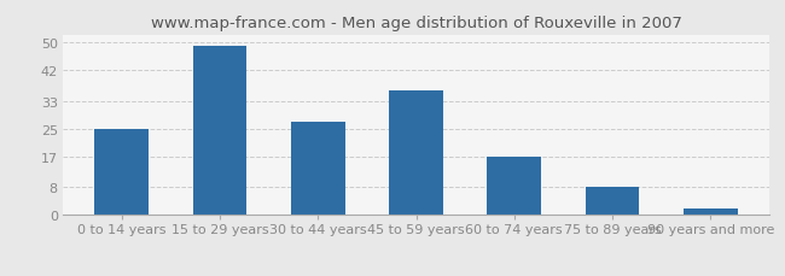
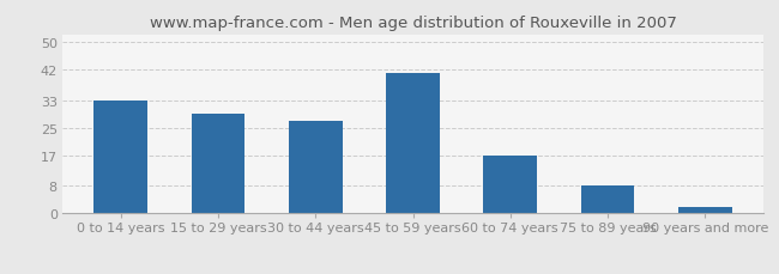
0 to 14 years: 25 -> 33
15 to 29 years: 49 -> 29
45 to 59 years: 36 -> 41
